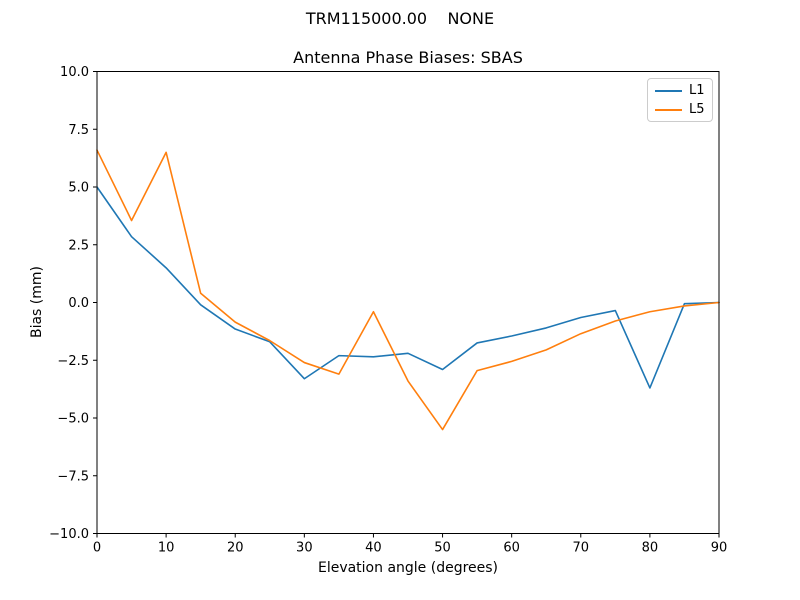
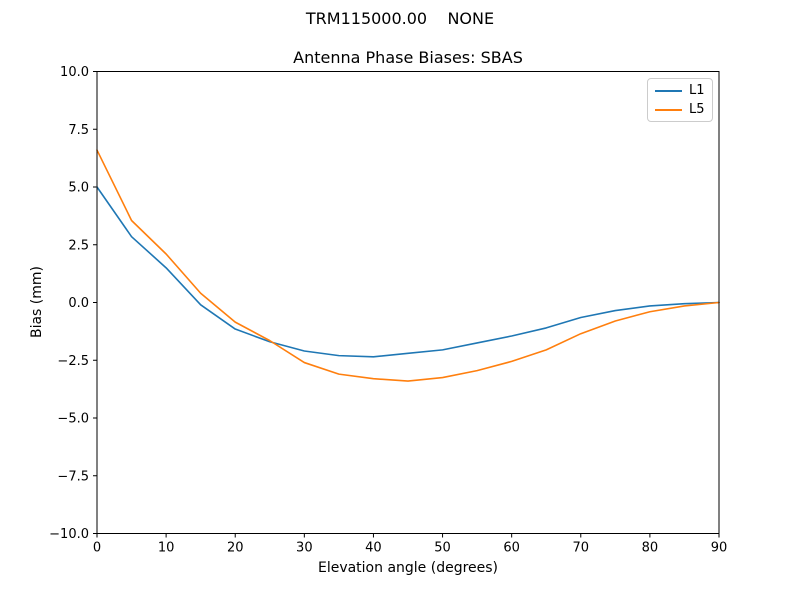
L5/10: 6.5 -> 2.1
L1/30: -3.3 -> -2.1
L5/40: -0.4 -> -3.3
L1/50: -2.9 -> -2.0
L5/50: -5.5 -> -3.2
L1/80: -3.7 -> -0.1
